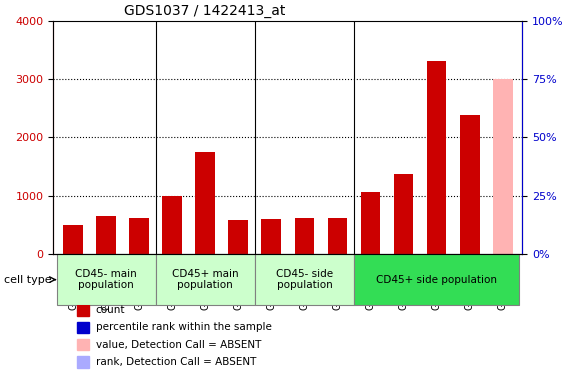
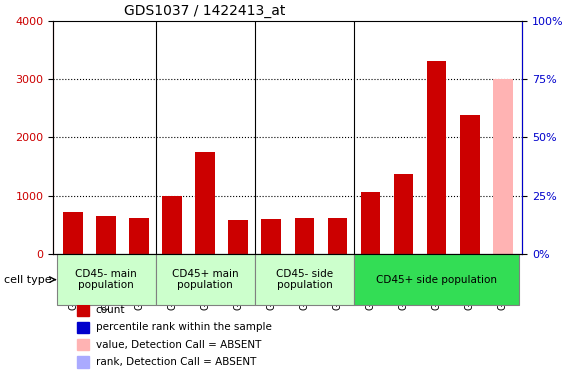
GSM37461: 500 -> 720
